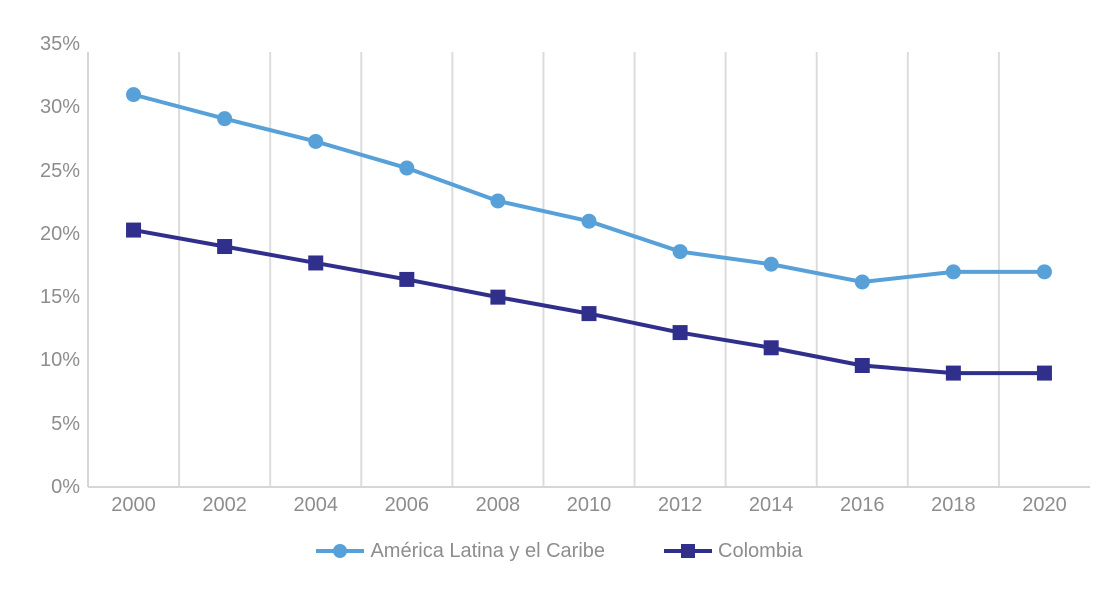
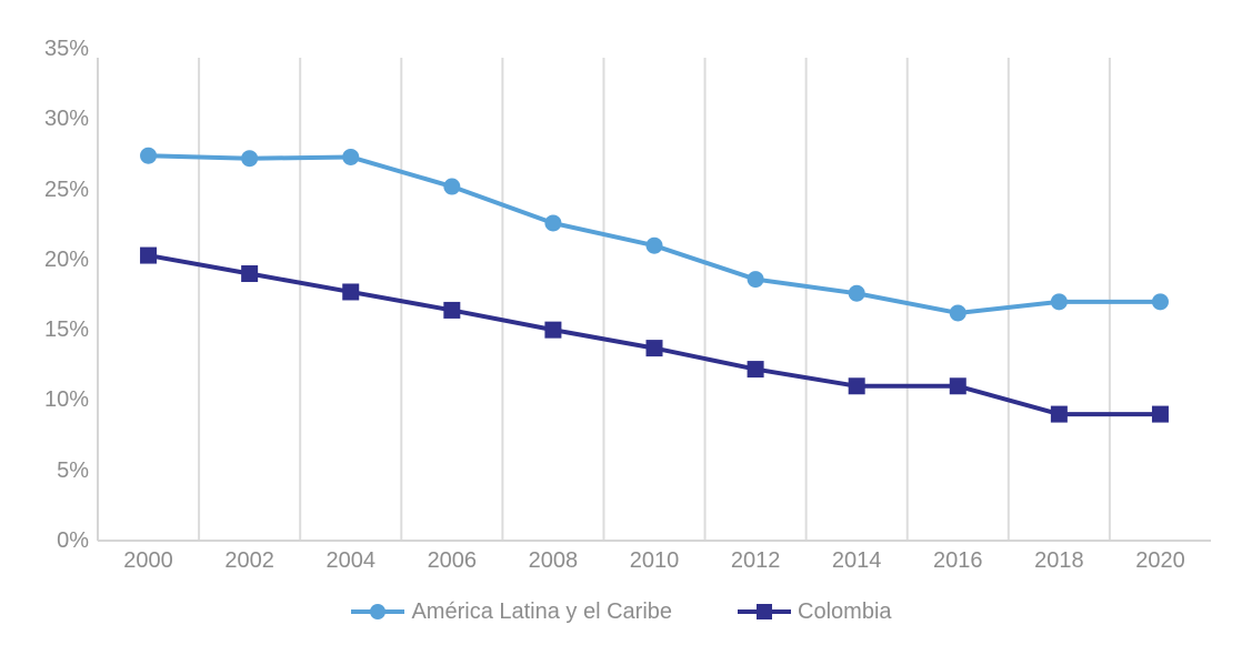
América Latina y el Caribe/2000: 31.0% -> 27.4%
América Latina y el Caribe/2002: 29.1% -> 27.2%
Colombia/2016: 9.6% -> 11.0%
